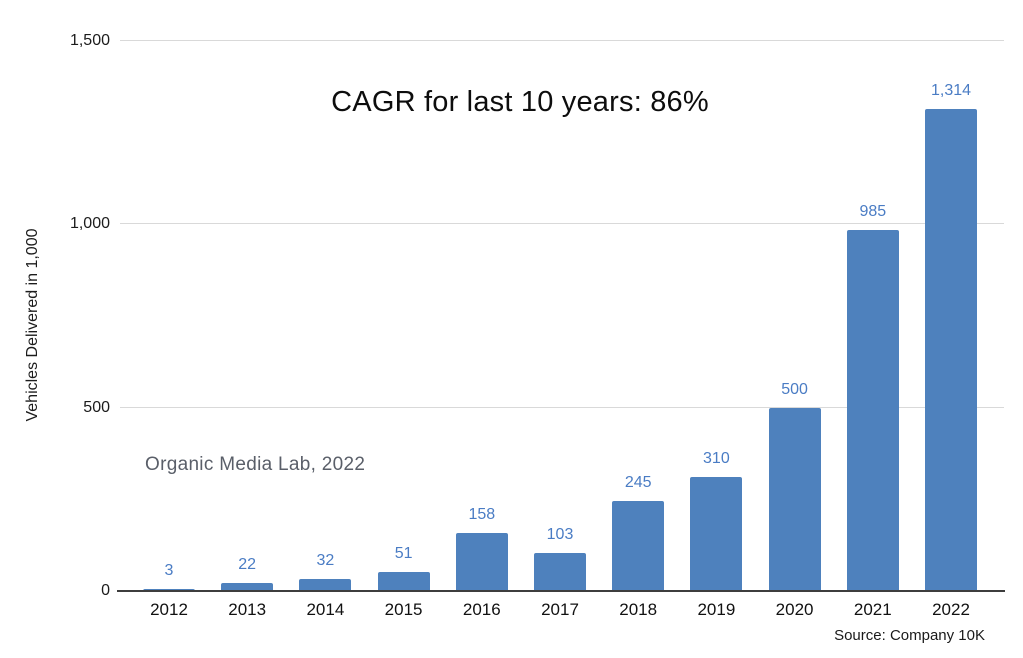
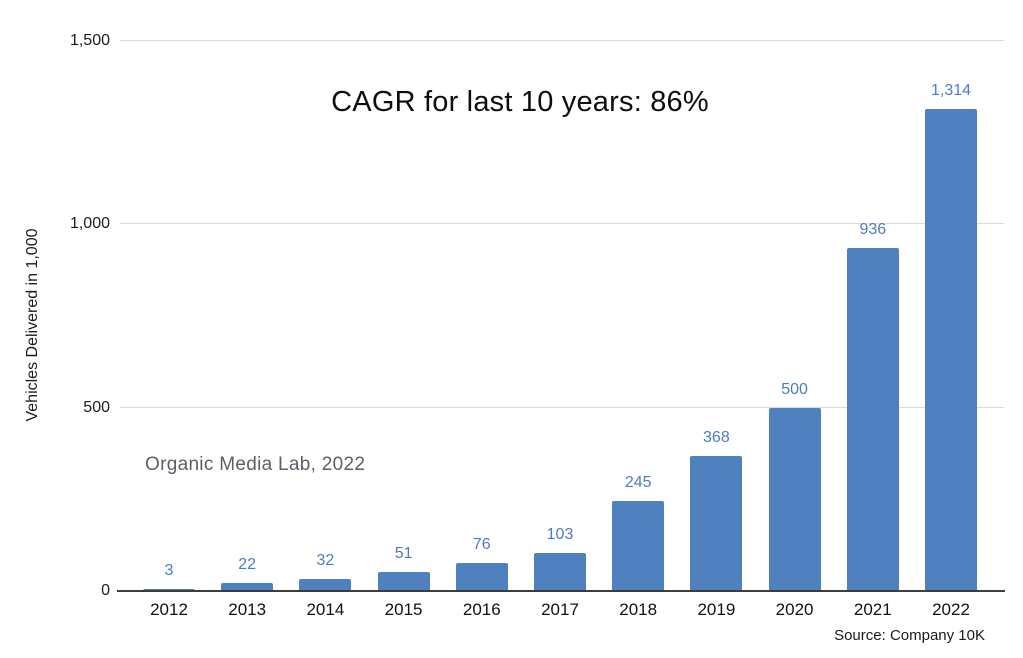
2016: 158 -> 76
2019: 310 -> 368
2021: 985 -> 936
